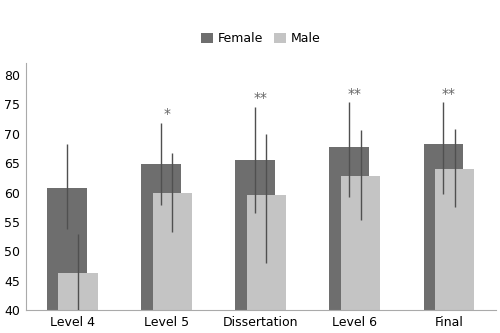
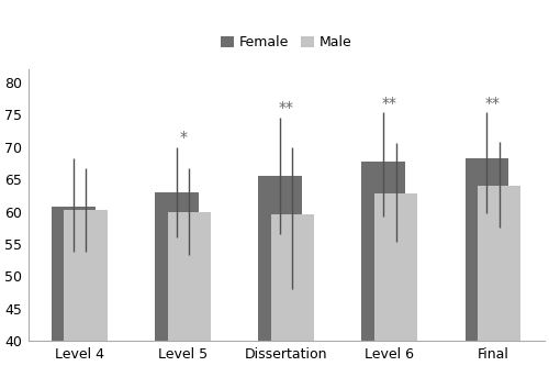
Male/Level 4: 46.4 -> 60.3
Female/Level 5: 64.8 -> 63.0
